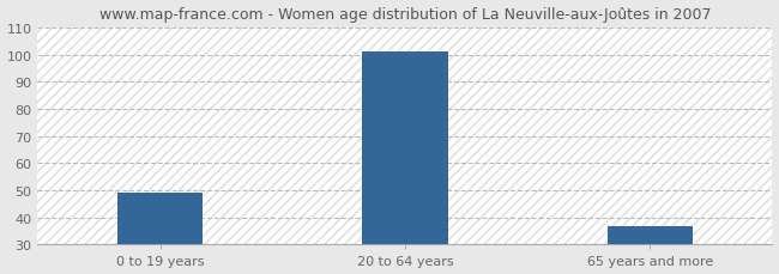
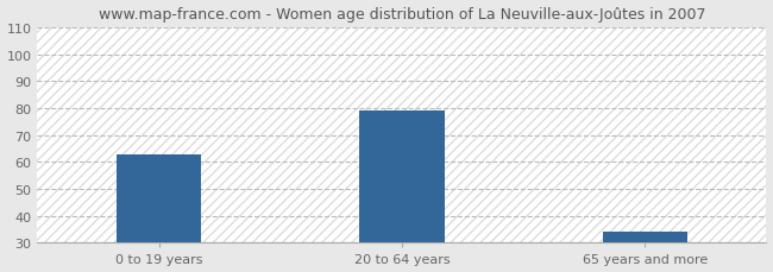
0 to 19 years: 49 -> 63
20 to 64 years: 101 -> 79
65 years and more: 37 -> 34
